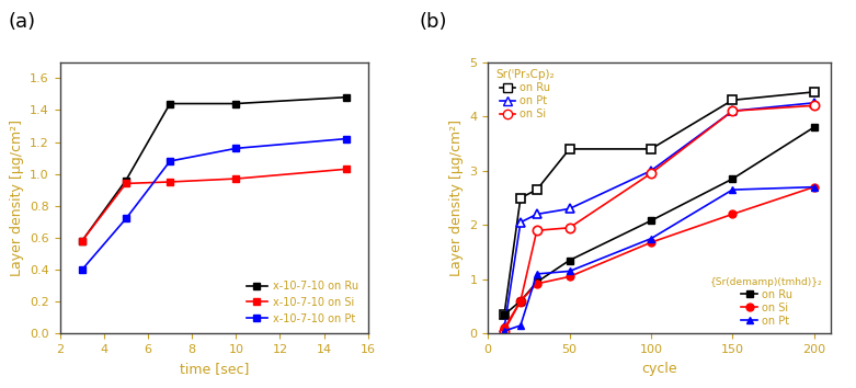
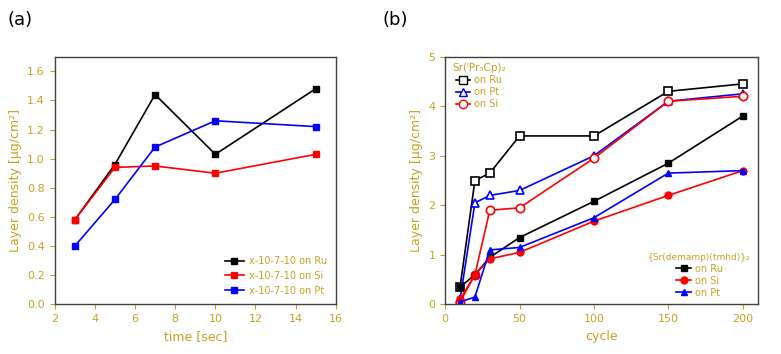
x-10-7-10 on Ru/10: 1.44 -> 1.03
x-10-7-10 on Si/10: 0.97 -> 0.90
x-10-7-10 on Pt/10: 1.16 -> 1.26
